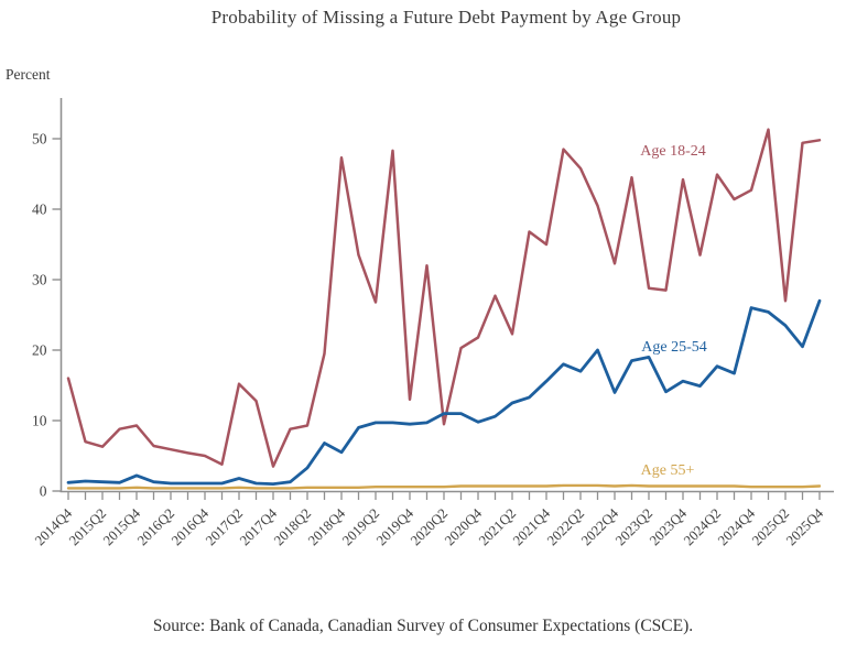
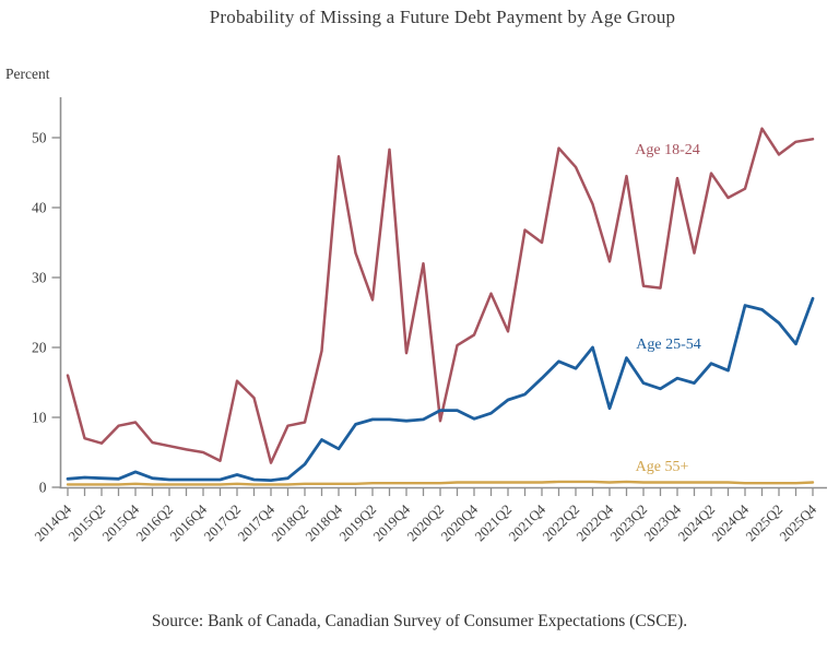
Age 18-24/2019Q4: 13 -> 19
Age 25-54/2022Q4: 14 -> 11
Age 25-54/2023Q2: 19 -> 15
Age 18-24/2025Q2: 27 -> 48
